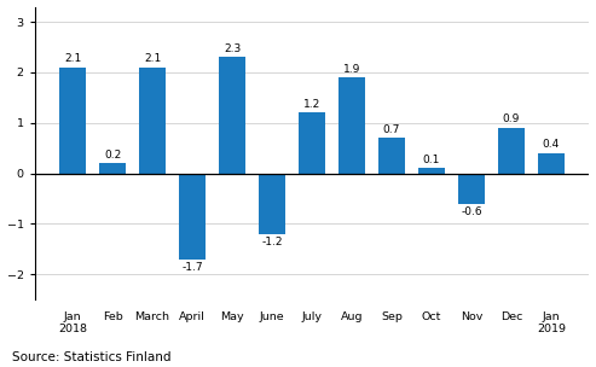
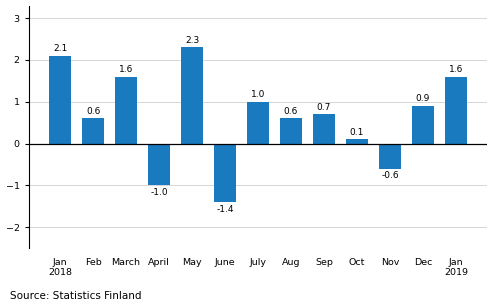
Feb: 0.2 -> 0.6
March: 2.1 -> 1.6
April: -1.7 -> -1.0
June: -1.2 -> -1.4
July: 1.2 -> 1.0
Aug: 1.9 -> 0.6
Jan 2019: 0.4 -> 1.6
